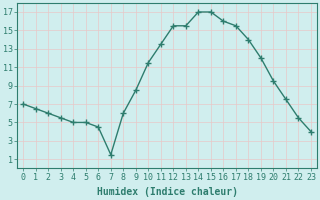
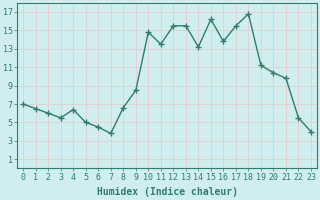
4: 5.0 -> 6.4
7: 1.5 -> 3.8
8: 6.0 -> 6.6
10: 11.5 -> 14.8
14: 17.0 -> 13.2
15: 17.0 -> 16.2
16: 16.0 -> 13.8
18: 14.0 -> 16.8
19: 12.0 -> 11.2
20: 9.5 -> 10.4
21: 7.5 -> 9.8
